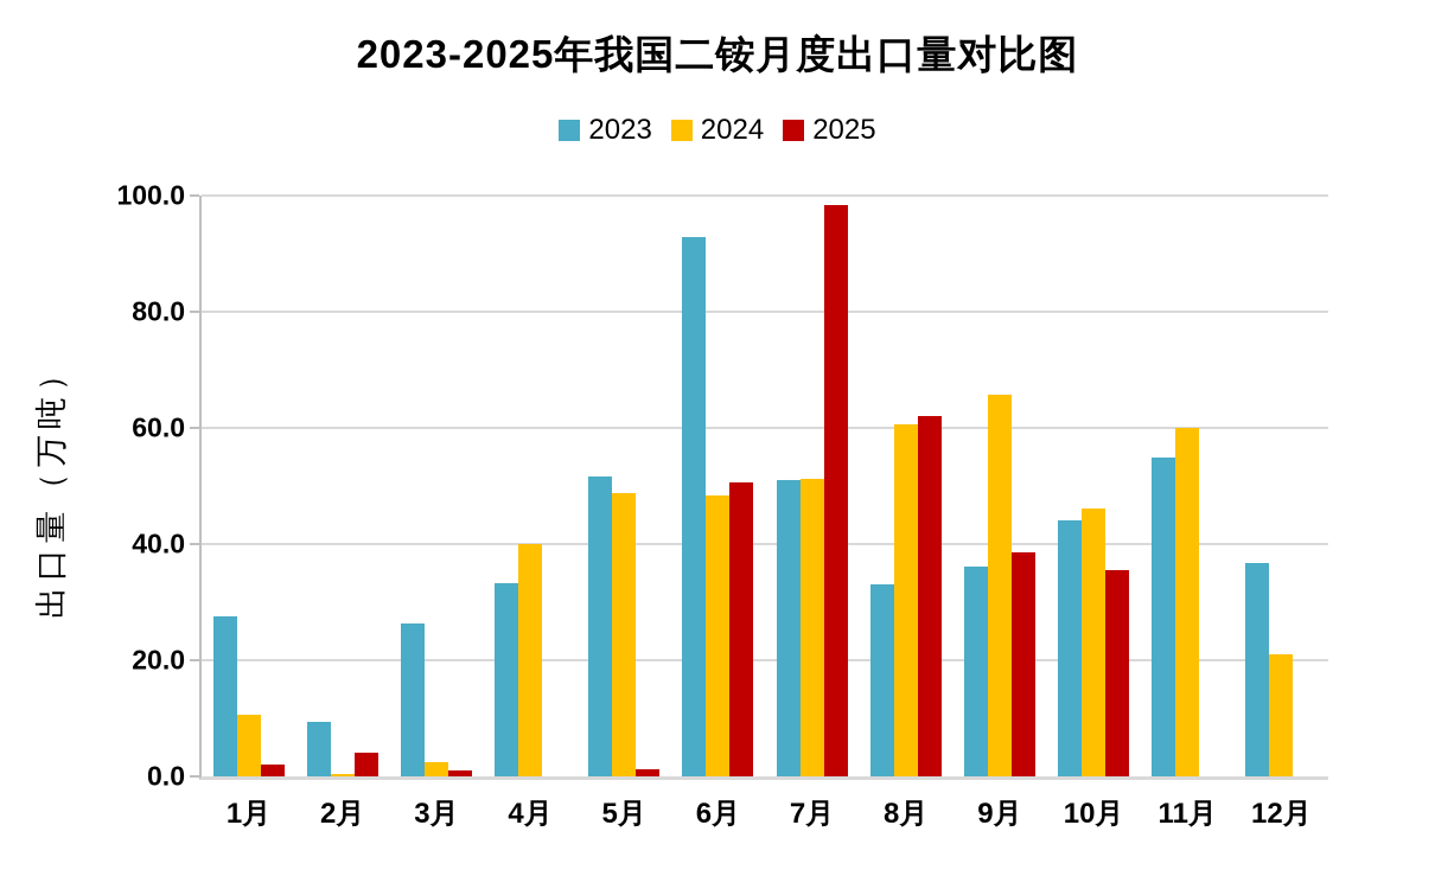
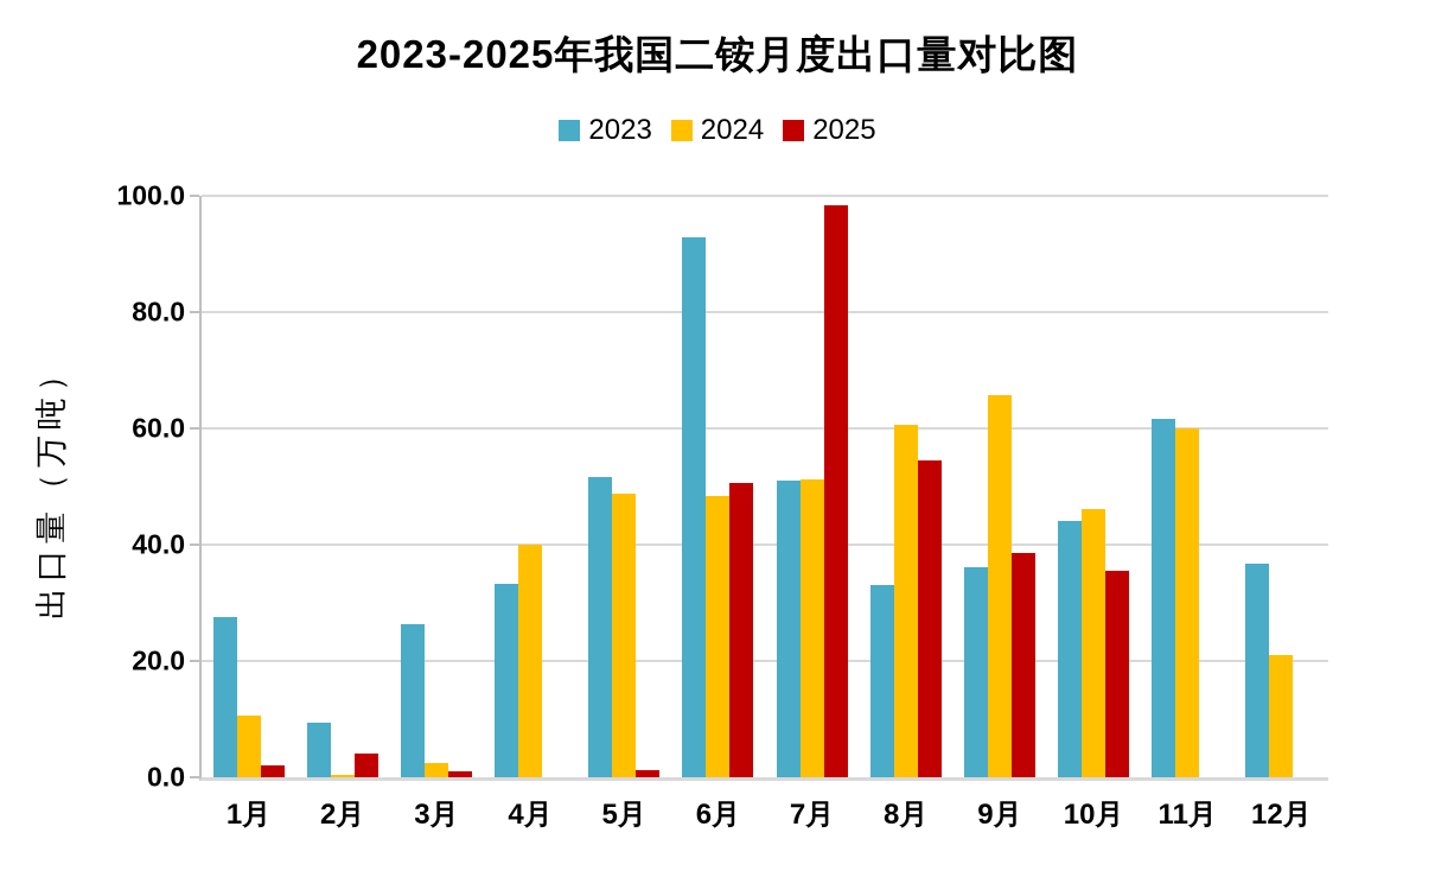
2025/8月: 62 -> 54
2023/11月: 55 -> 62
